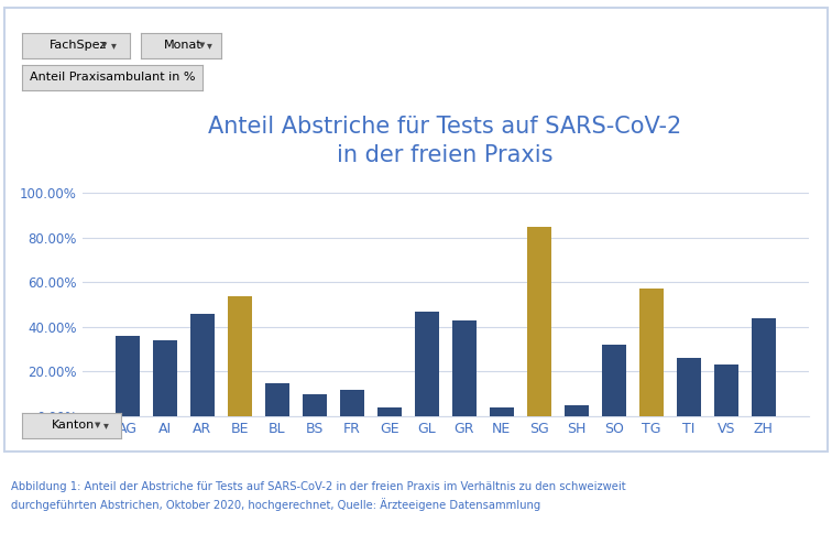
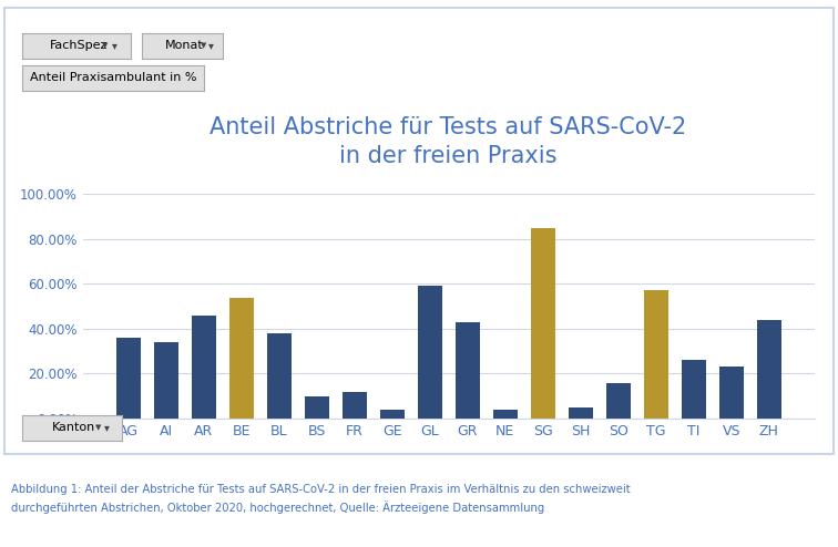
BL: 15% -> 38%
GL: 47% -> 59%
SO: 32% -> 16%
